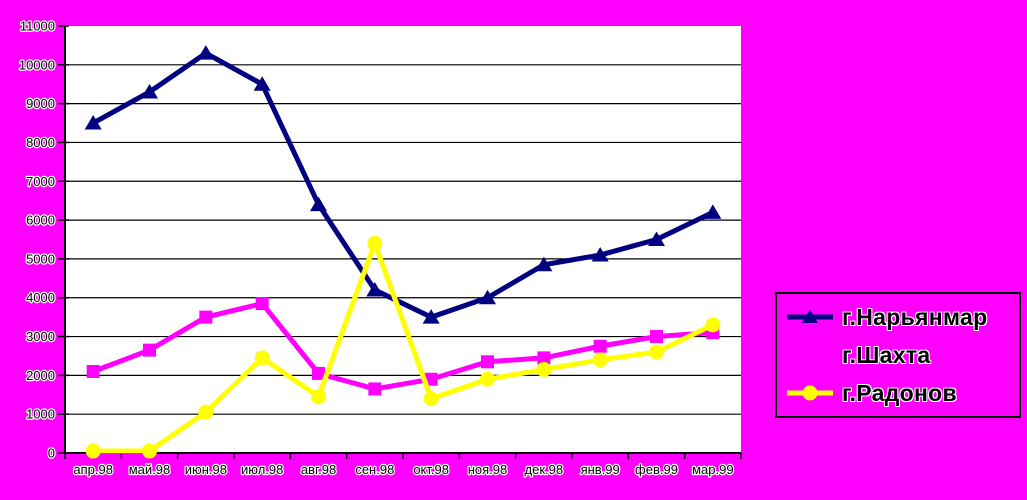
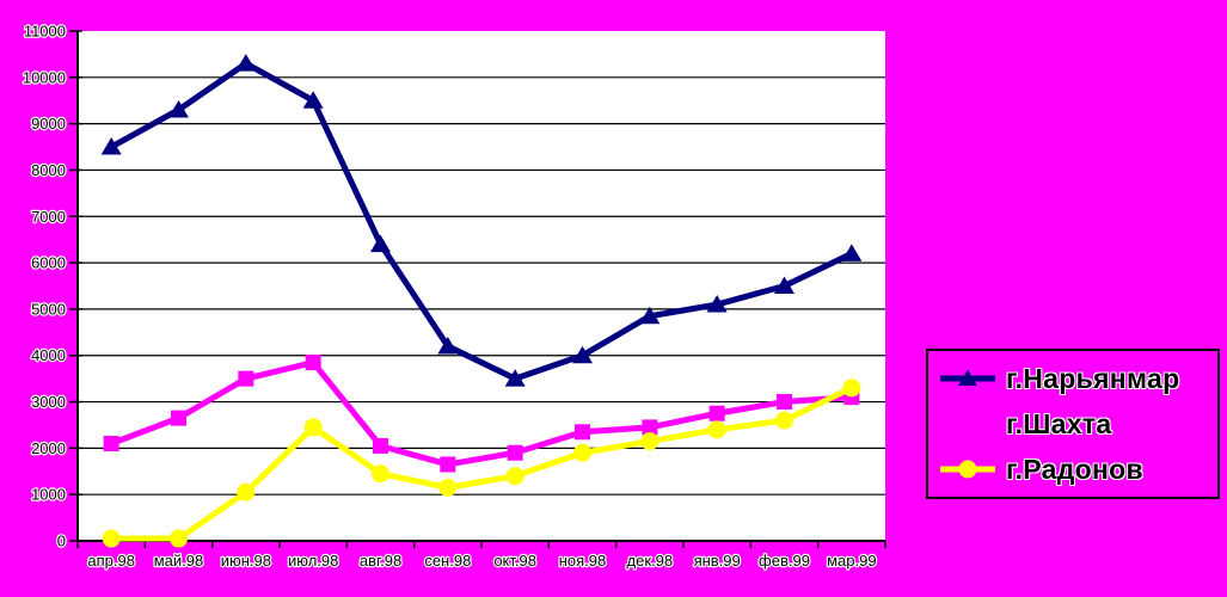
г.Радонов/сен.98: 5400 -> 1200
